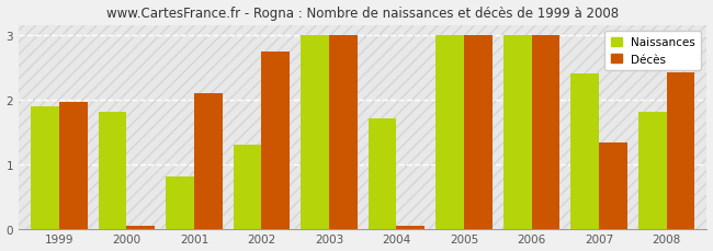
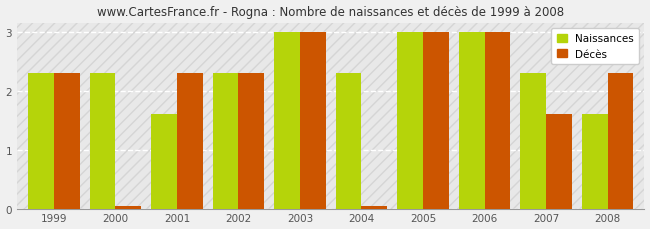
Naissances/1999: 1.9 -> 2.3
Décès/1999: 1.96 -> 2.30
Naissances/2000: 1.8 -> 2.3
Naissances/2001: 0.8 -> 1.6
Décès/2001: 2.10 -> 2.30
Naissances/2002: 1.3 -> 2.3
Décès/2002: 2.74 -> 2.30
Naissances/2004: 1.7 -> 2.3
Naissances/2007: 2.4 -> 2.3
Décès/2007: 1.34 -> 1.60
Naissances/2008: 1.8 -> 1.6
Décès/2008: 2.42 -> 2.30
